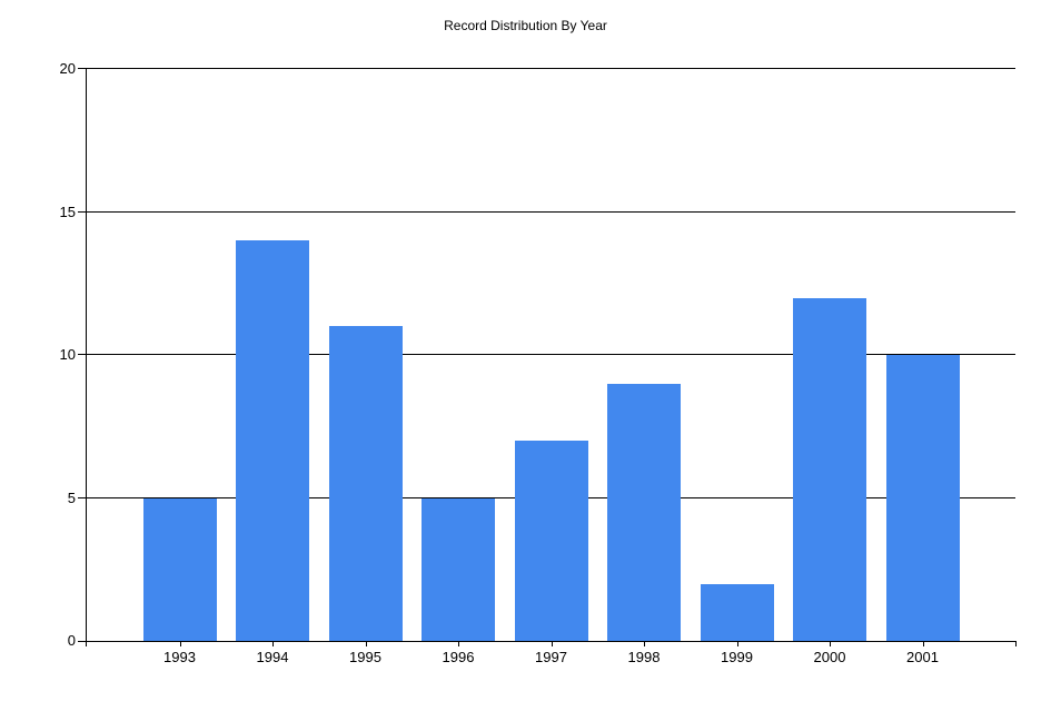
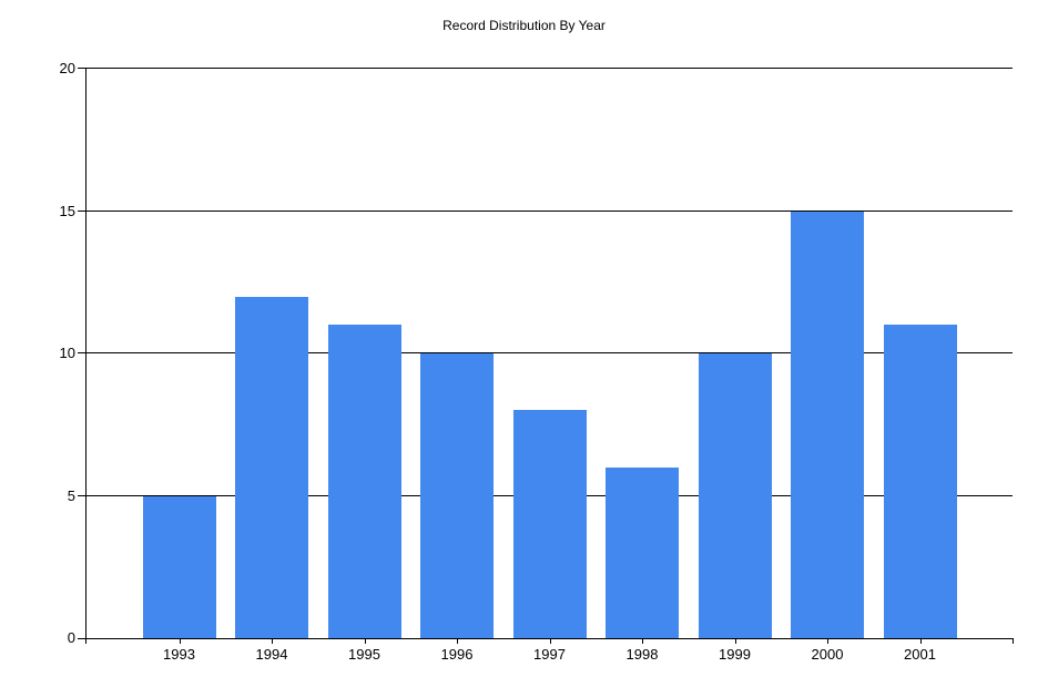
1994: 14 -> 12
1996: 5 -> 10
1997: 7 -> 8
1998: 9 -> 6
1999: 2 -> 10
2000: 12 -> 15
2001: 10 -> 11
